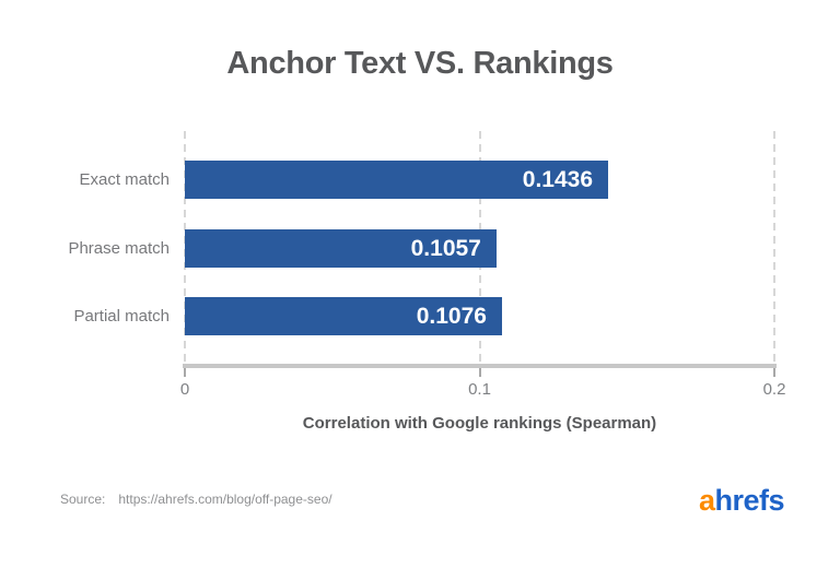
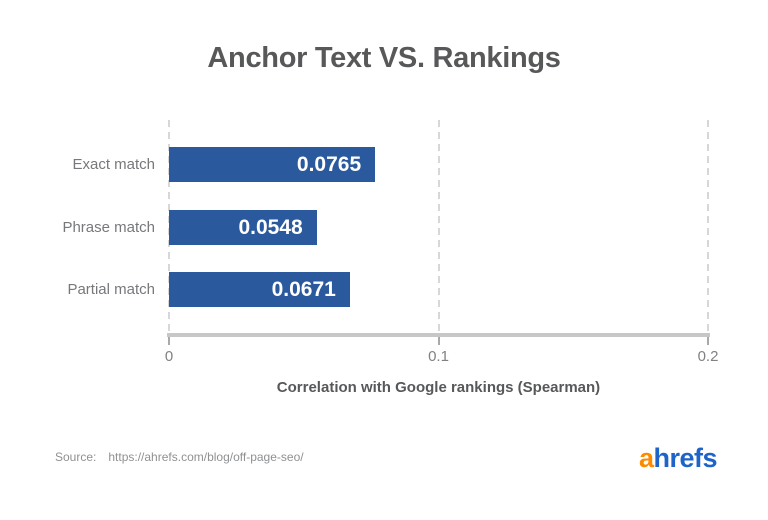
Exact match: 0.1436 -> 0.0765
Phrase match: 0.1057 -> 0.0548
Partial match: 0.1076 -> 0.0671
